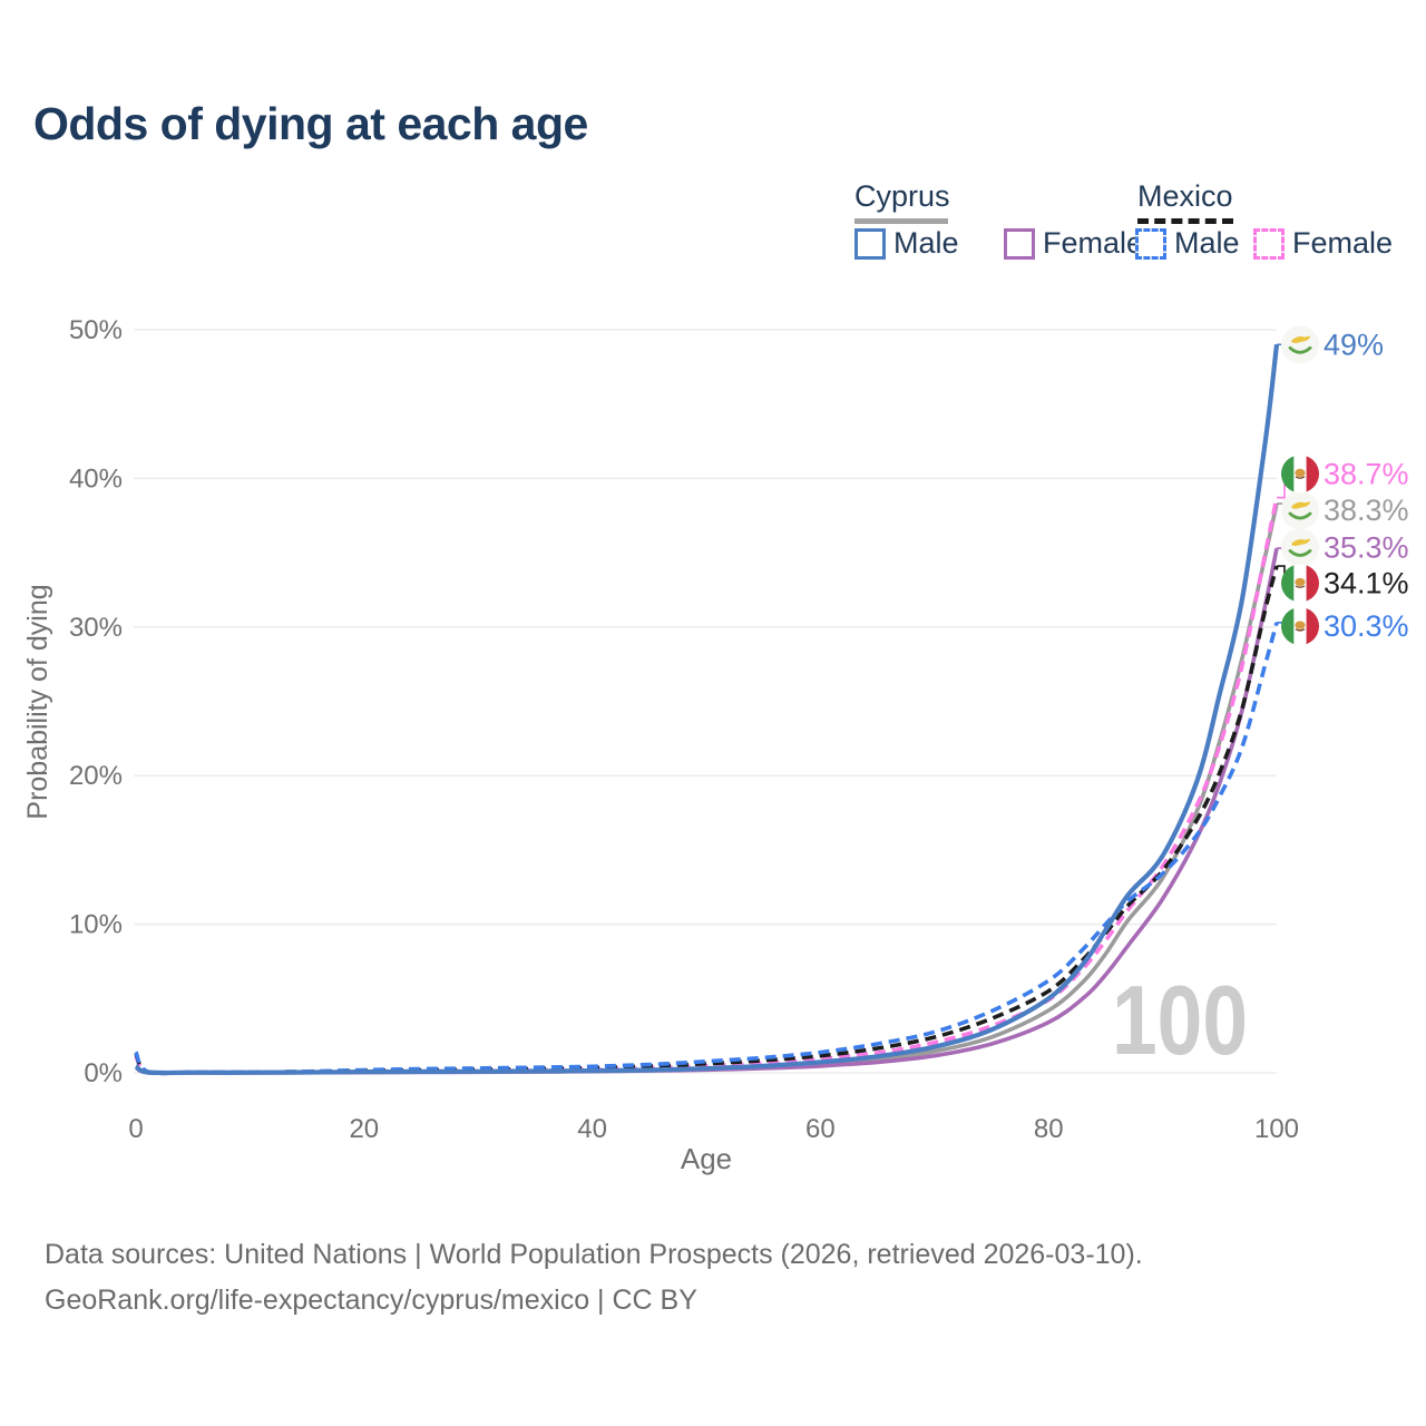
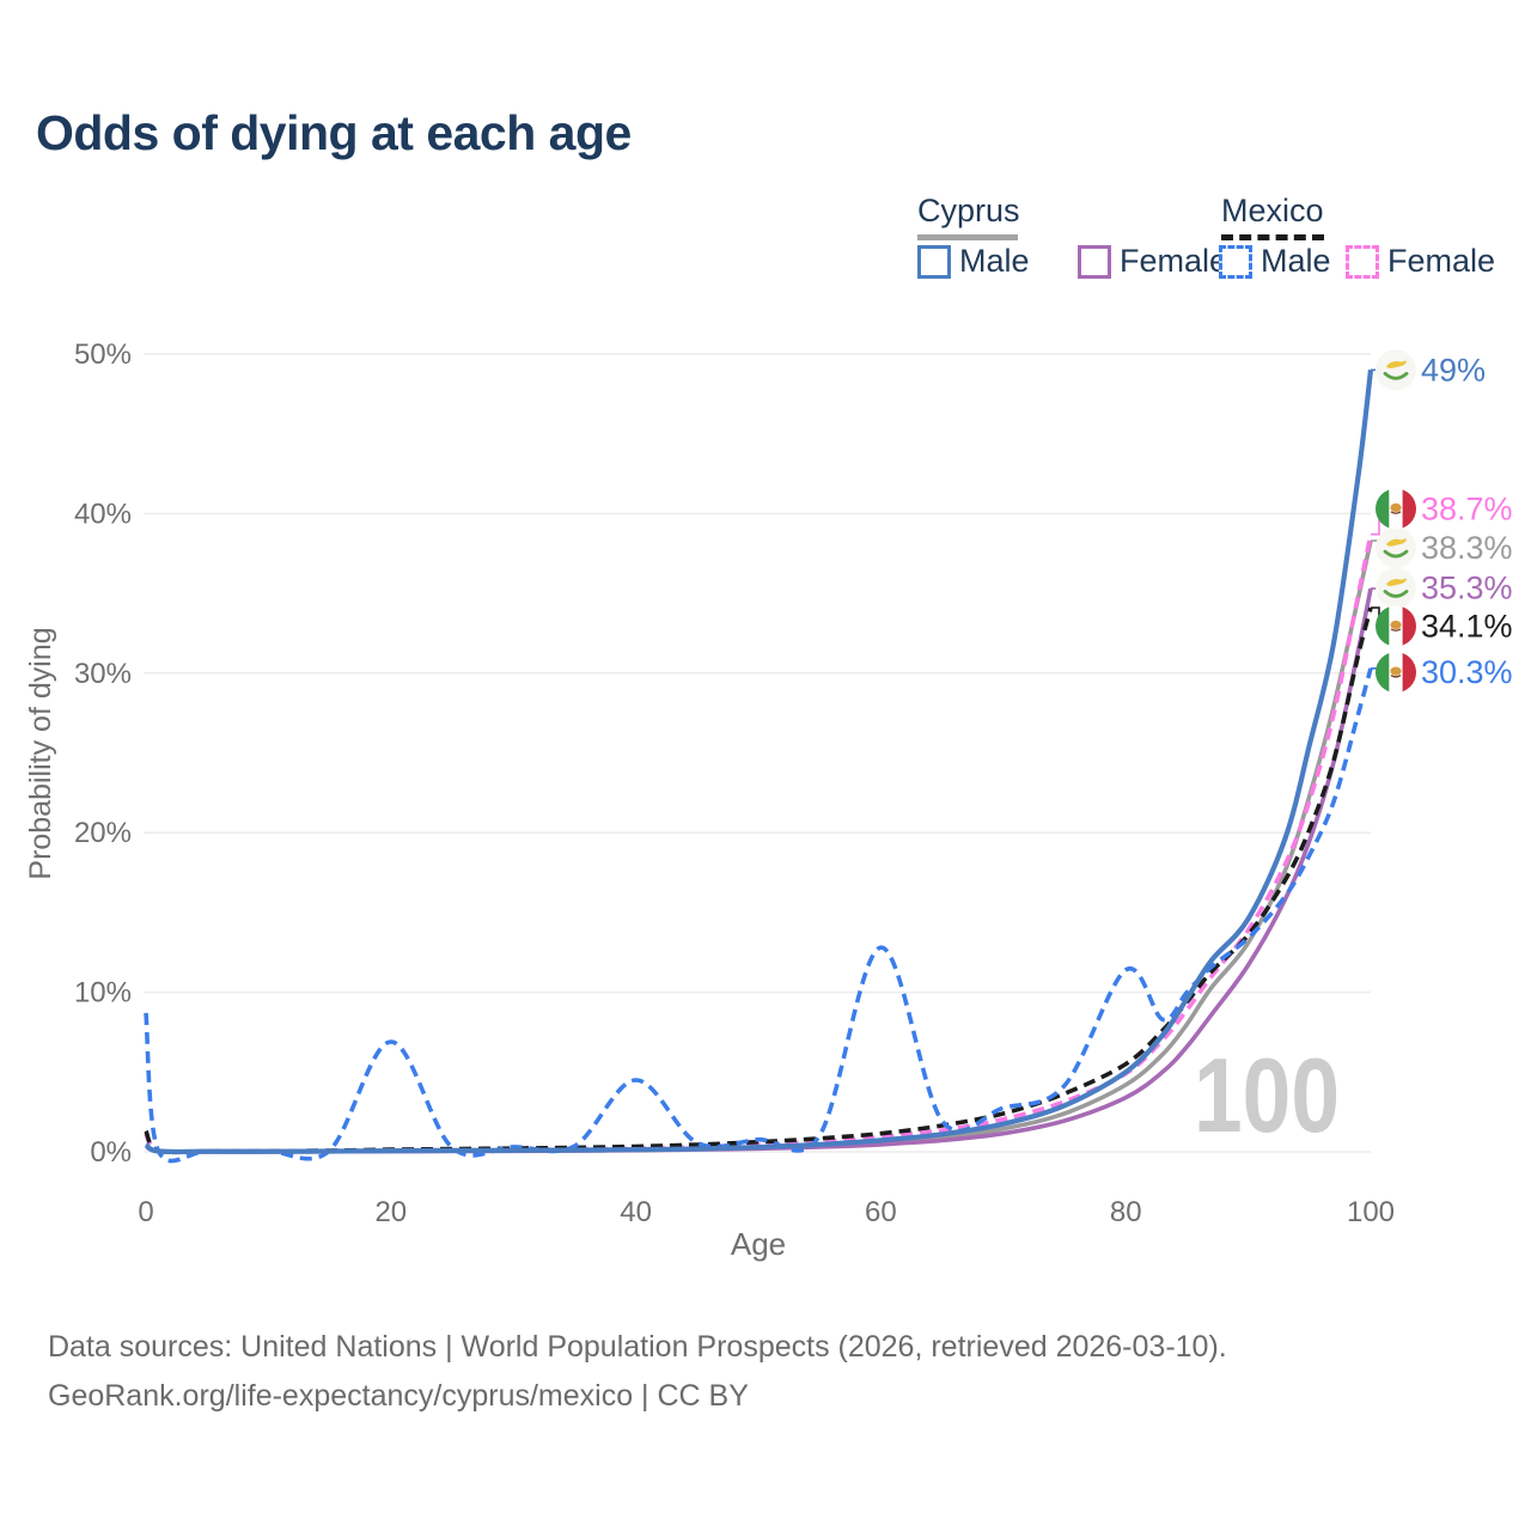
Mexico Male/0: 1.4% -> 8.7%
Mexico Male/20: 0.2% -> 6.9%
Mexico Male/40: 0.4% -> 4.5%
Mexico Male/60: 1.4% -> 12.8%
Mexico Male/80: 6.2% -> 11.4%
